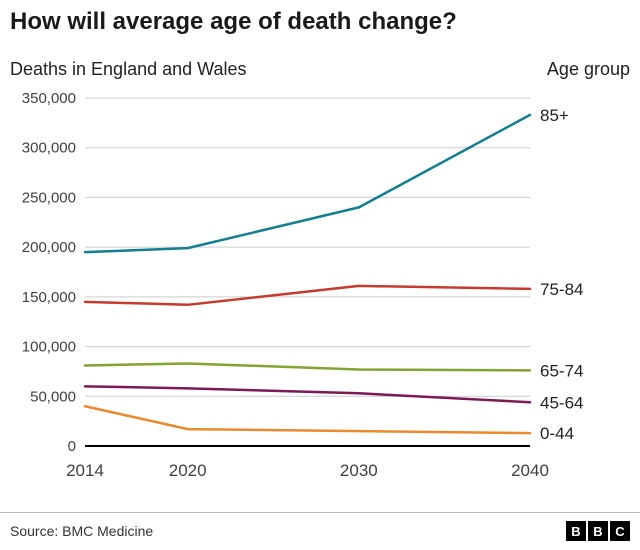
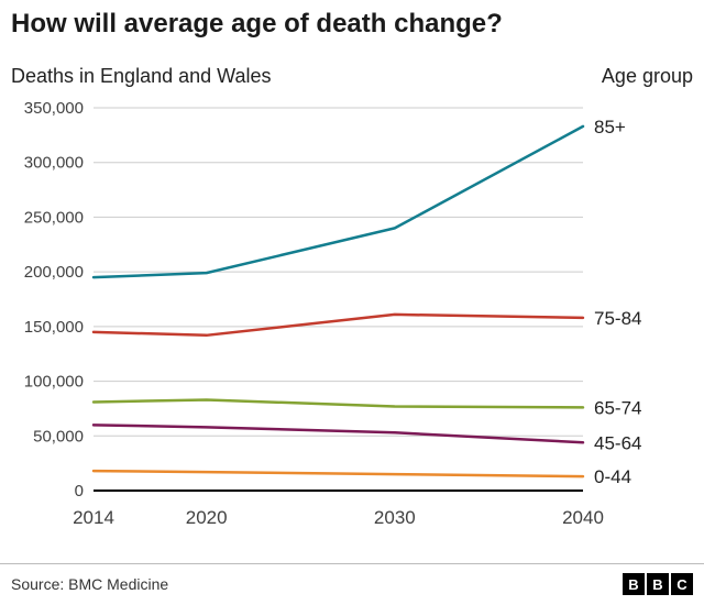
0-44/2014: 40000 -> 20000
